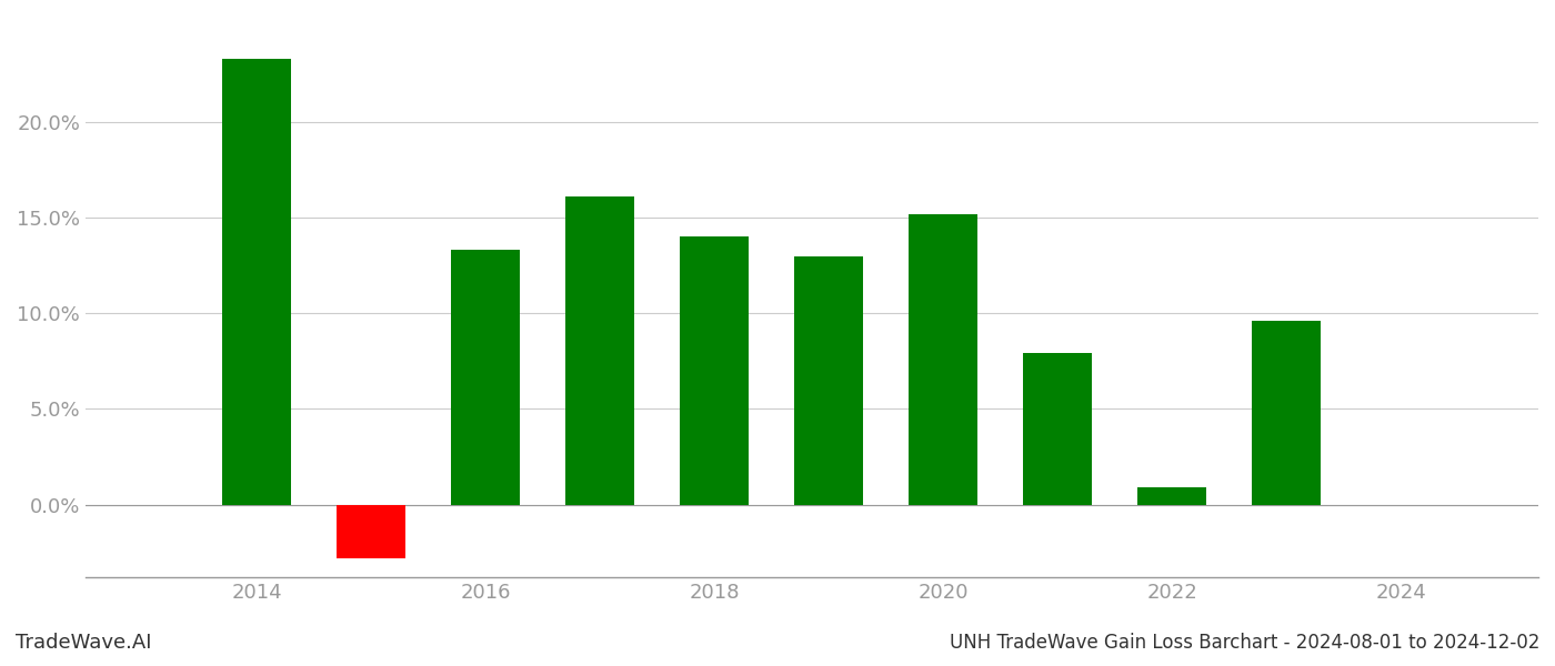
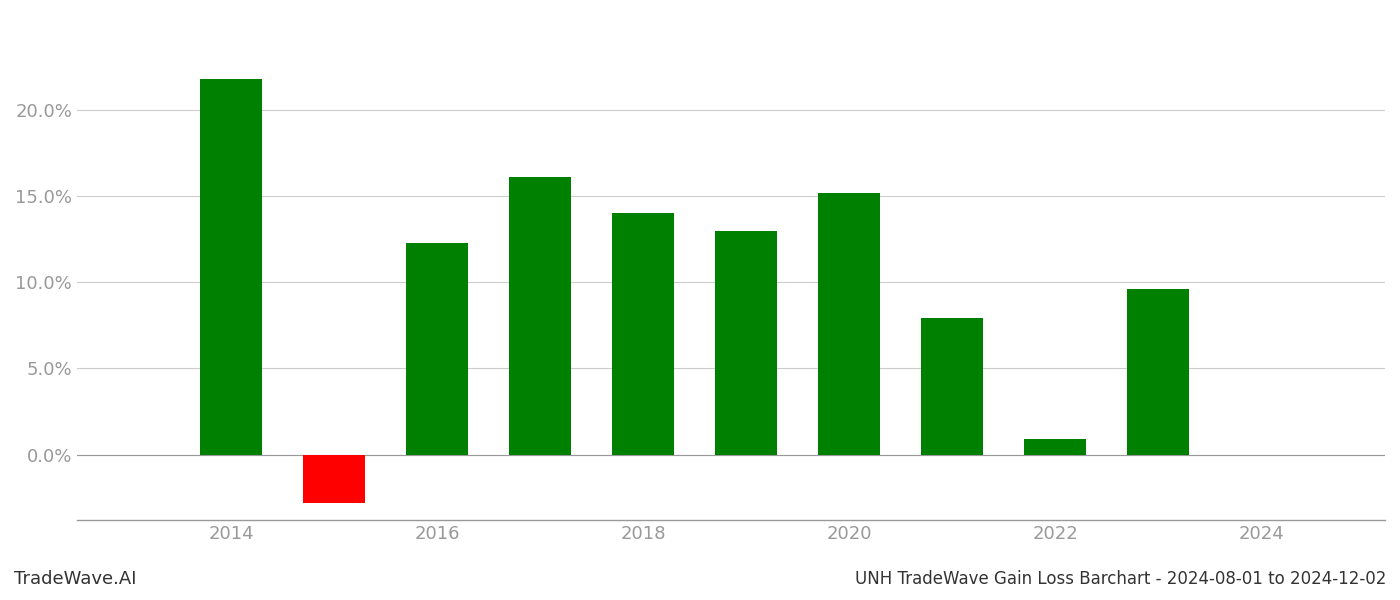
2014: 23.3% -> 21.8%
2016: 13.3% -> 12.3%
